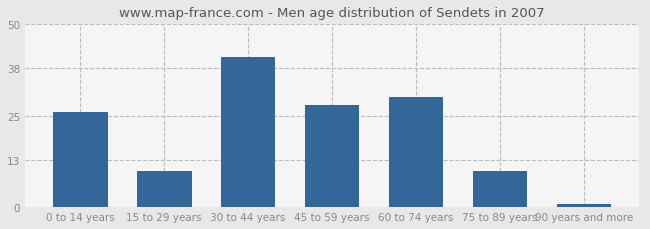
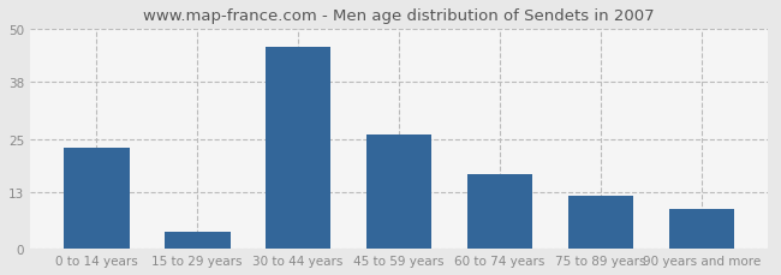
0 to 14 years: 26 -> 23
15 to 29 years: 10 -> 4
30 to 44 years: 41 -> 46
45 to 59 years: 28 -> 26
60 to 74 years: 30 -> 17
75 to 89 years: 10 -> 12
90 years and more: 1 -> 9
